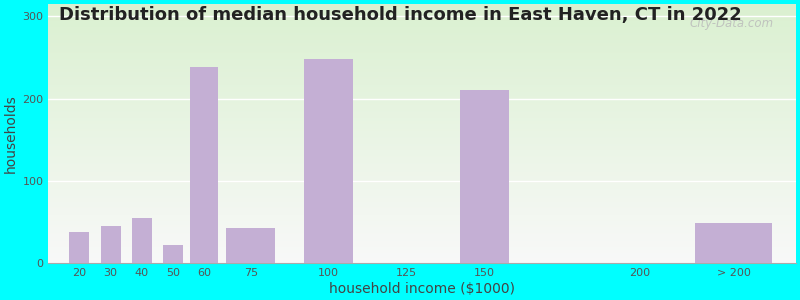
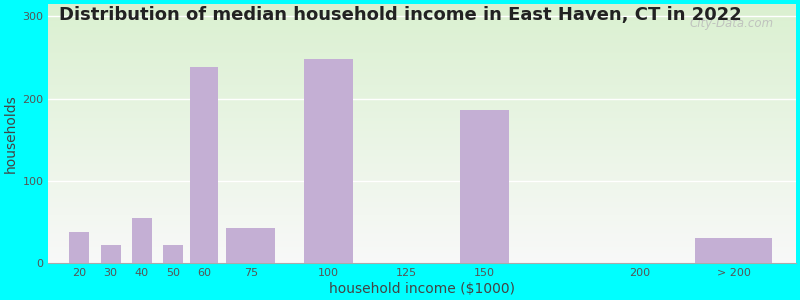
30: 45 -> 22
150: 210 -> 186
> 200: 48 -> 30
